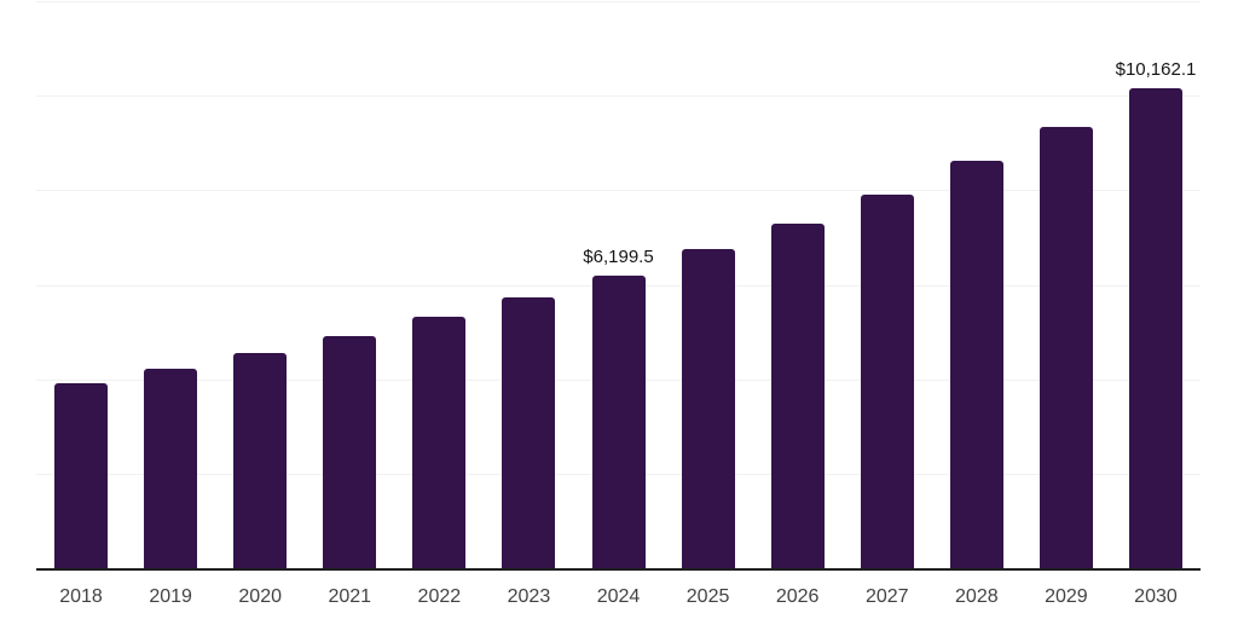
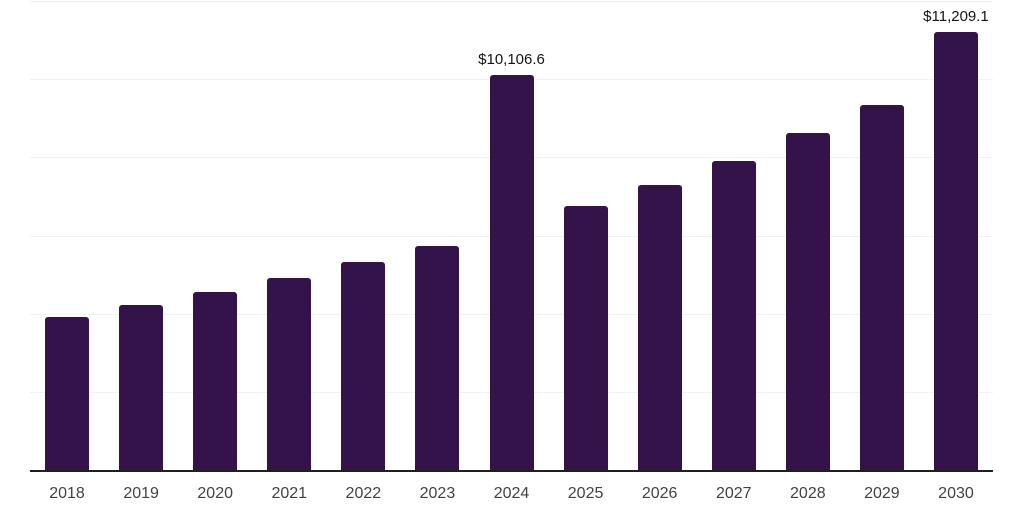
2024: $6,199.5 -> $10,106.6
2030: $10,162.1 -> $11,209.1
